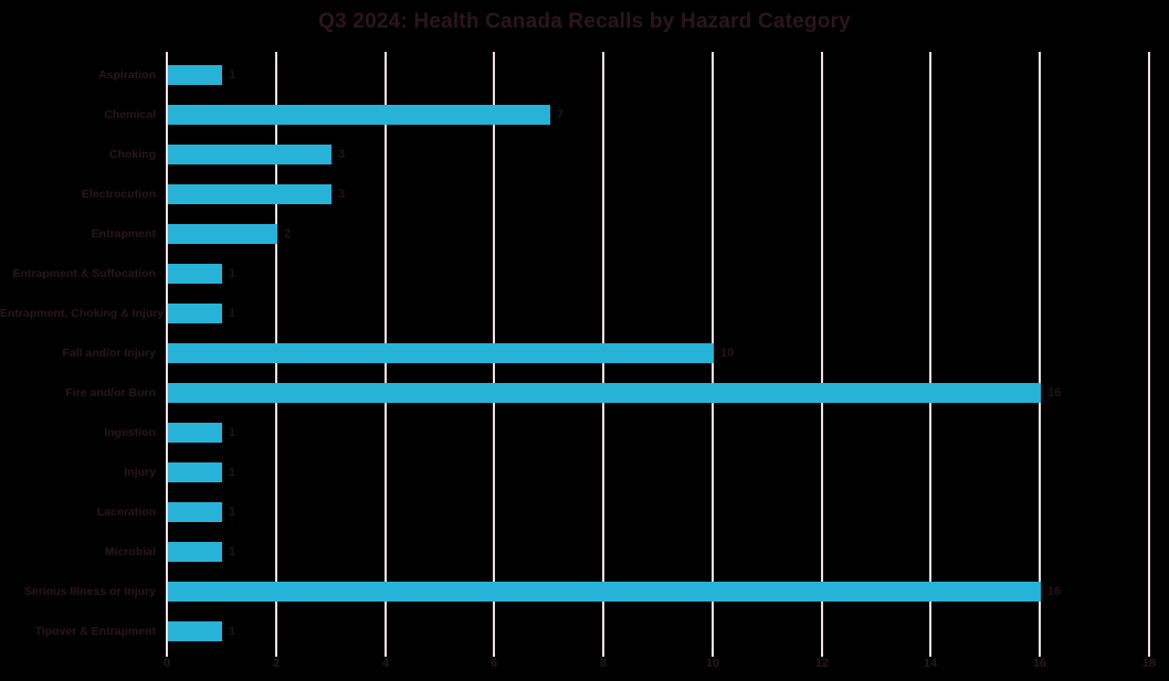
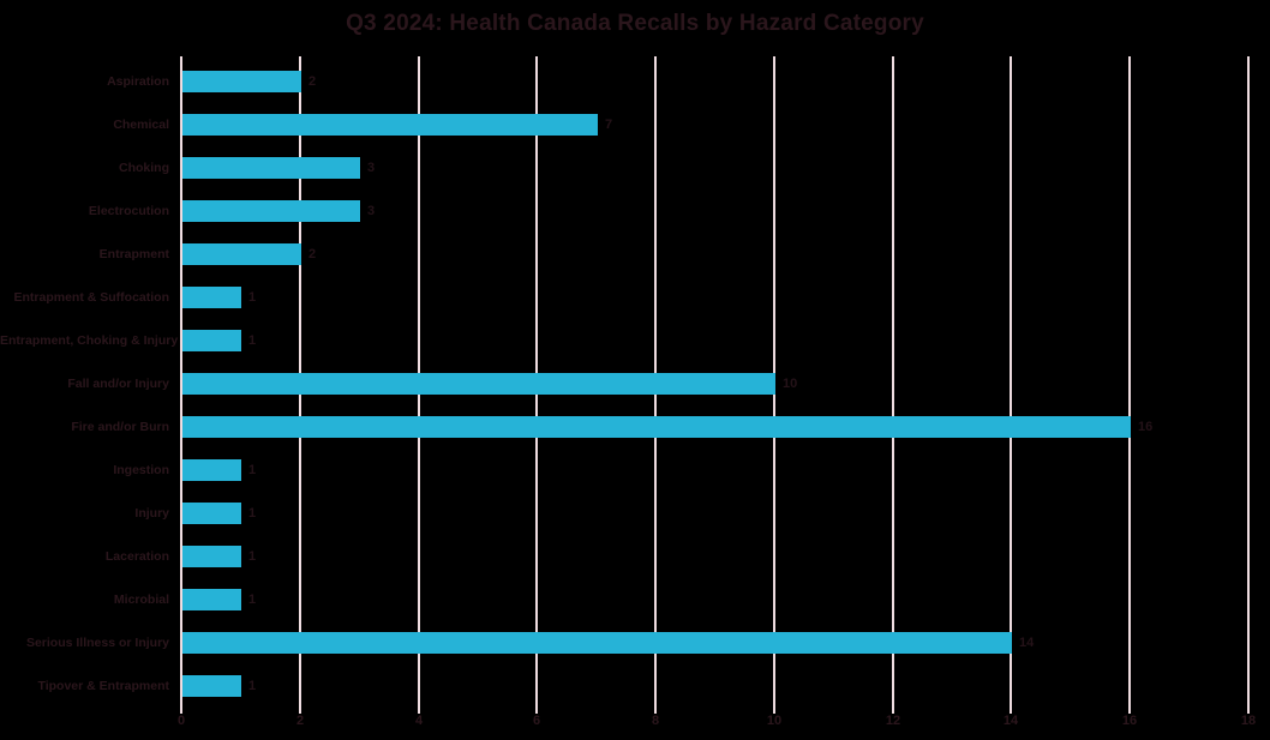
Aspiration: 1 -> 2
Serious Illness or Injury: 16 -> 14
